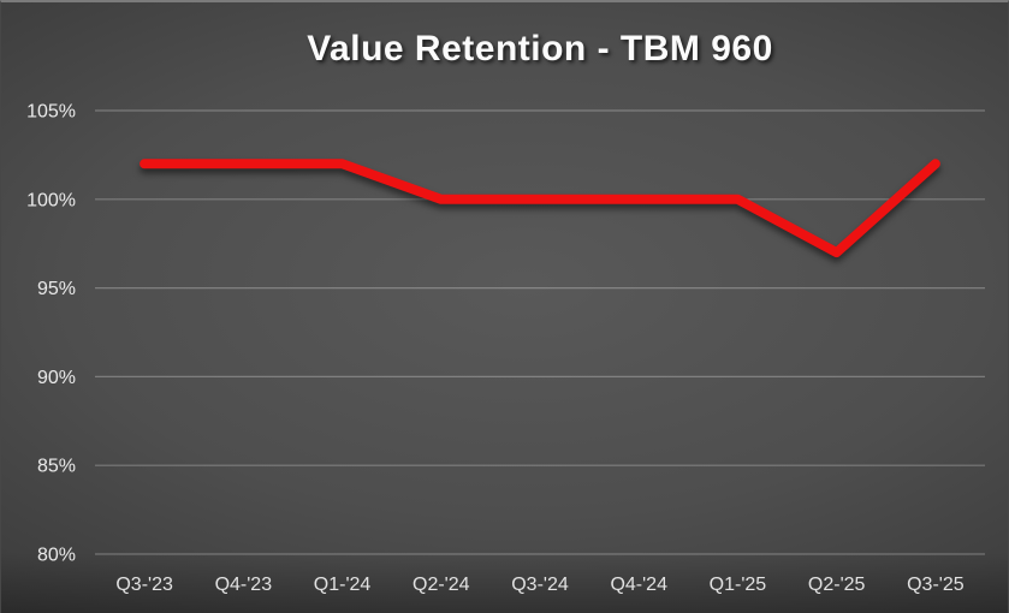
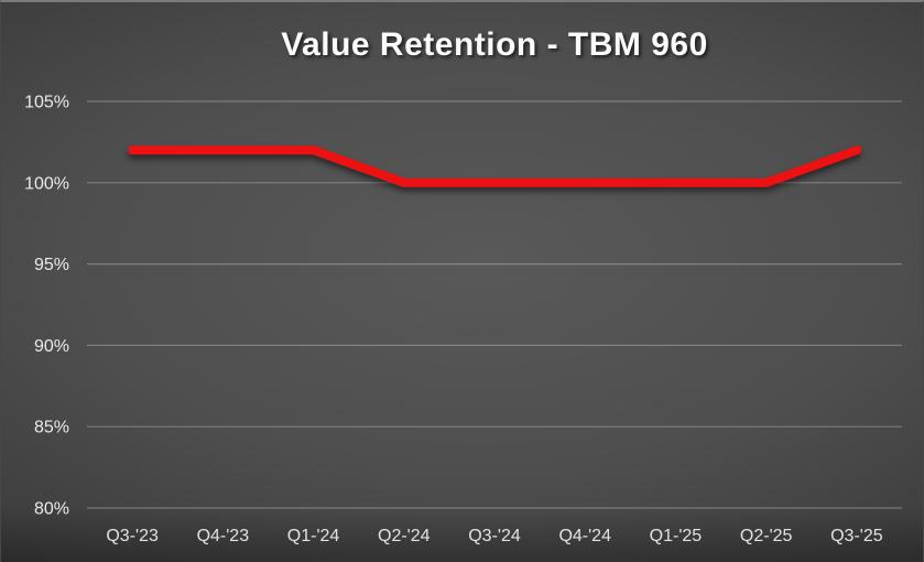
Q2-'25: 97% -> 100%
